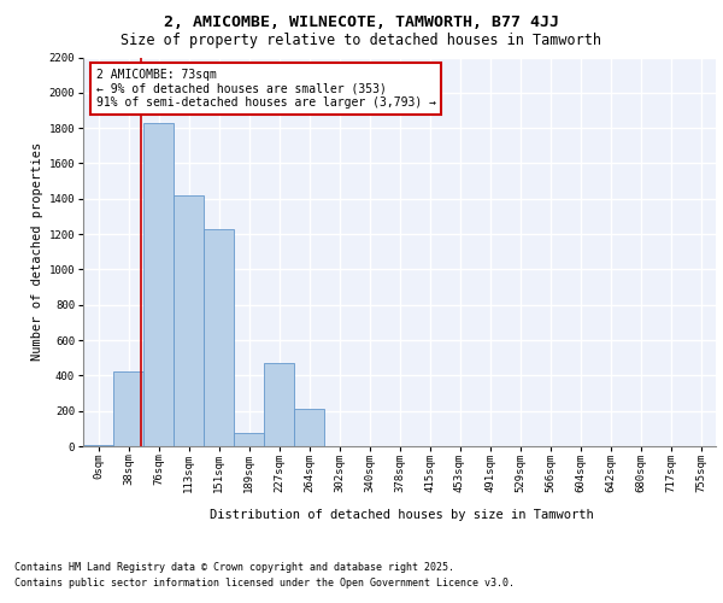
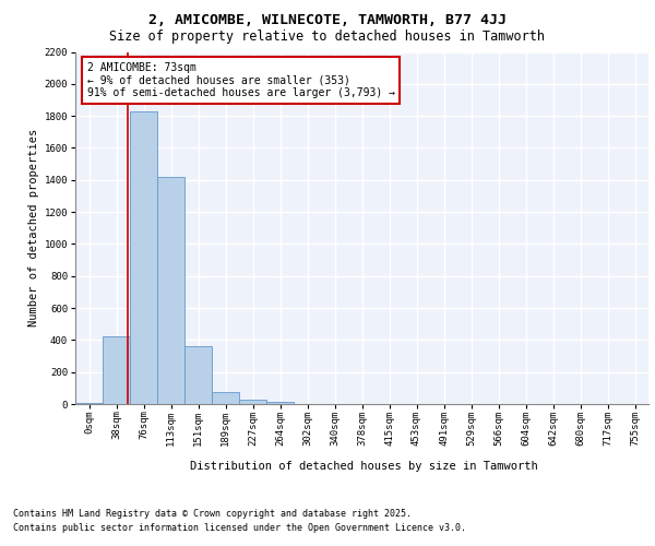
151sqm: 1230 -> 360
227sqm: 470 -> 20
264sqm: 210 -> 10
